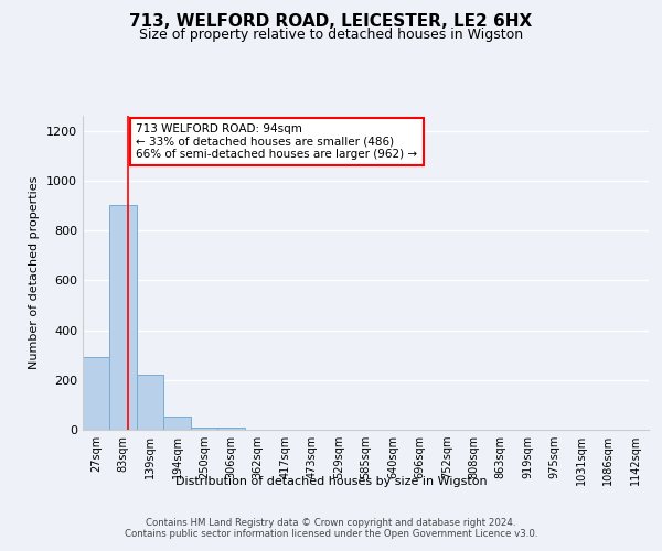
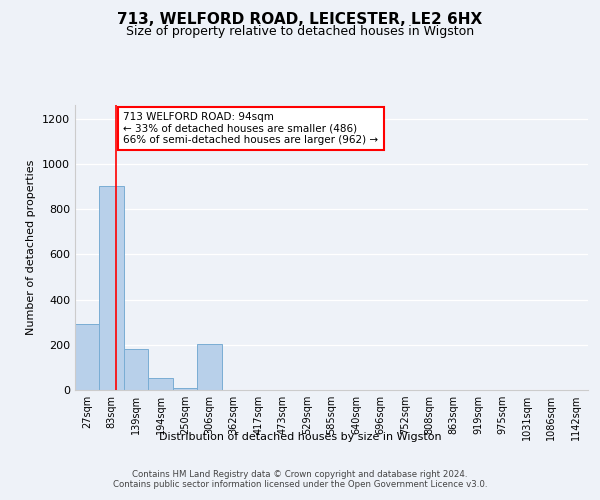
139sqm: 220 -> 180
306sqm: 10 -> 205
